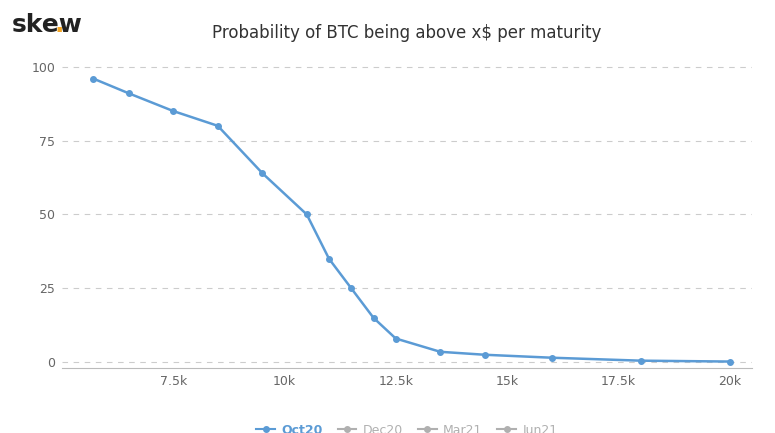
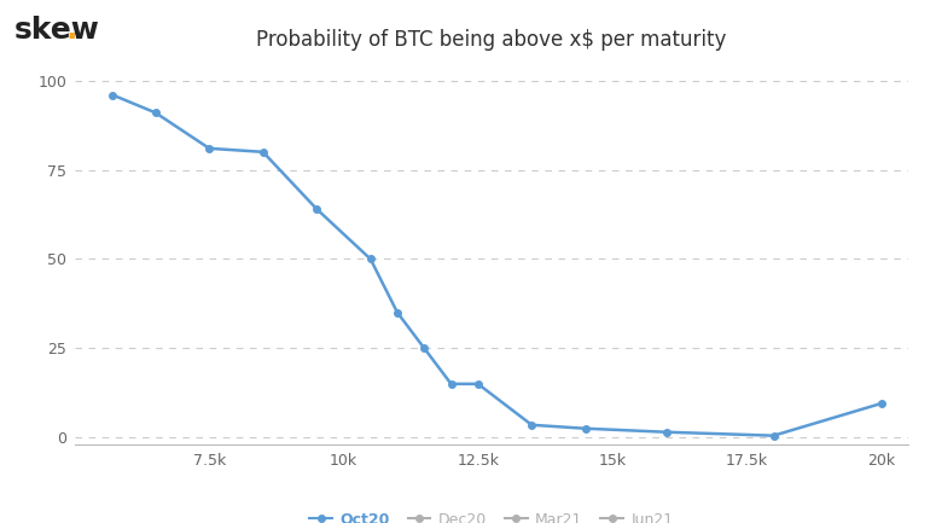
7.5k: 85.0 -> 81.0
12.5k: 8.0 -> 15.0
20k: 0.2 -> 9.5
